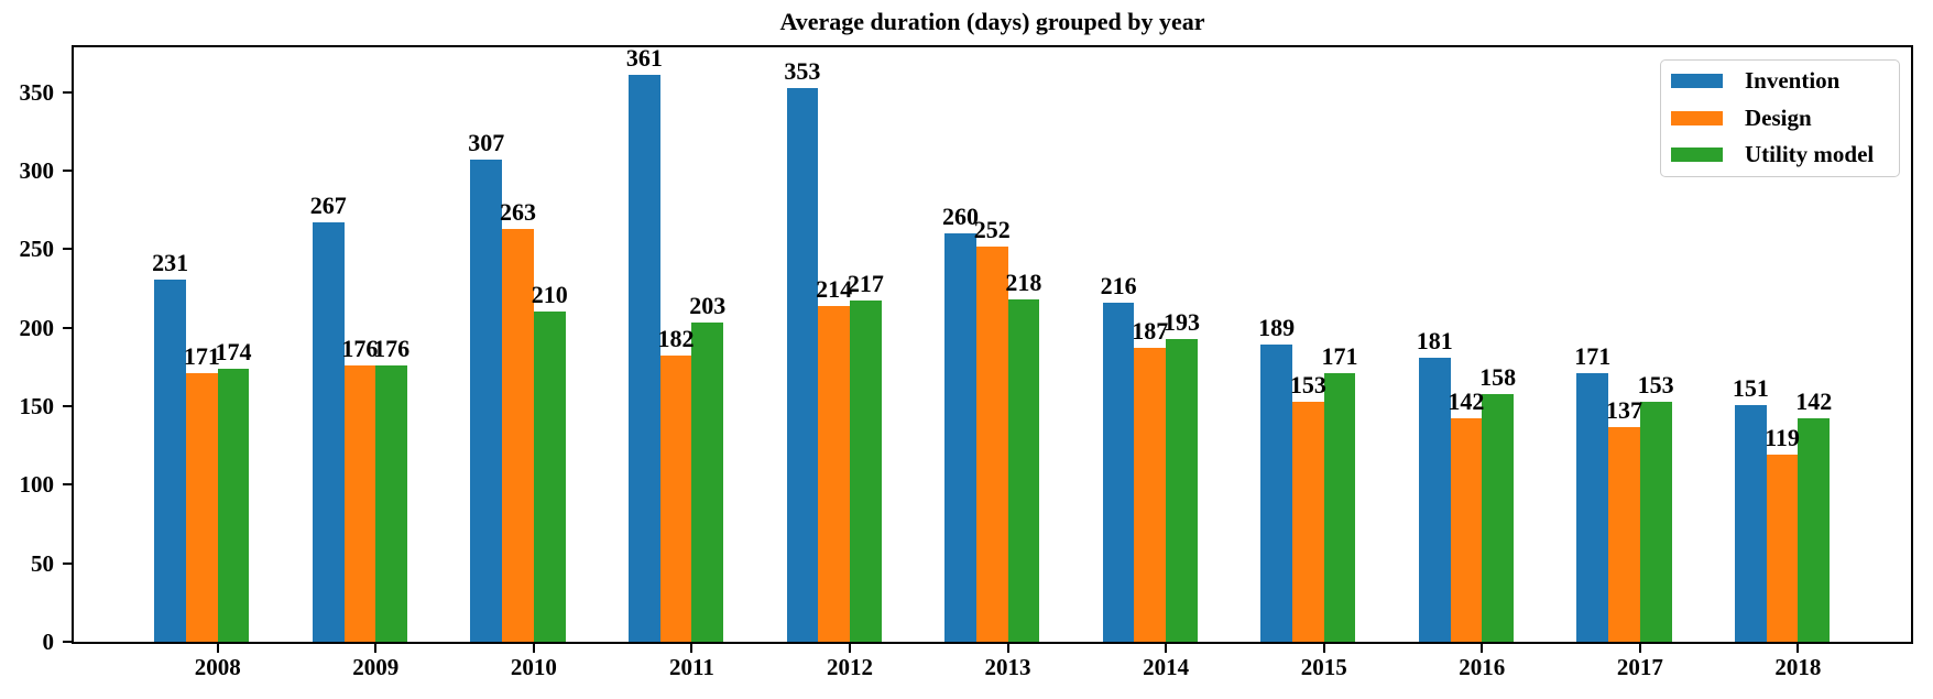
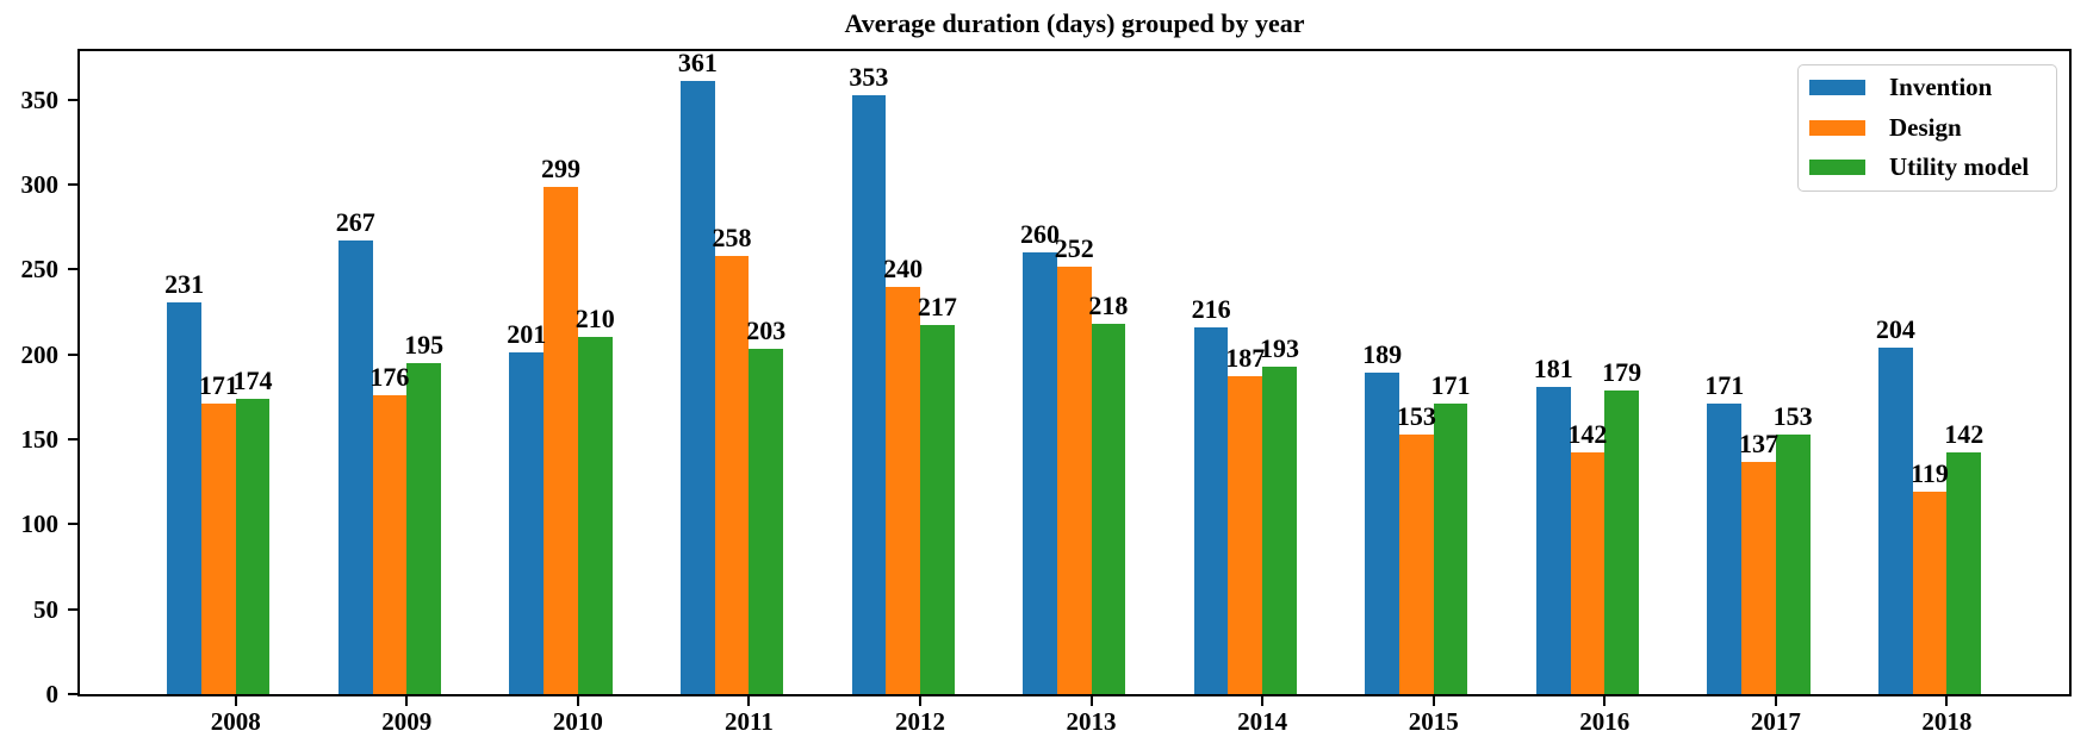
Utility model/2009: 176 -> 195
Invention/2010: 307 -> 201
Design/2010: 263 -> 299
Design/2011: 182 -> 258
Design/2012: 214 -> 240
Utility model/2016: 158 -> 179
Invention/2018: 151 -> 204
